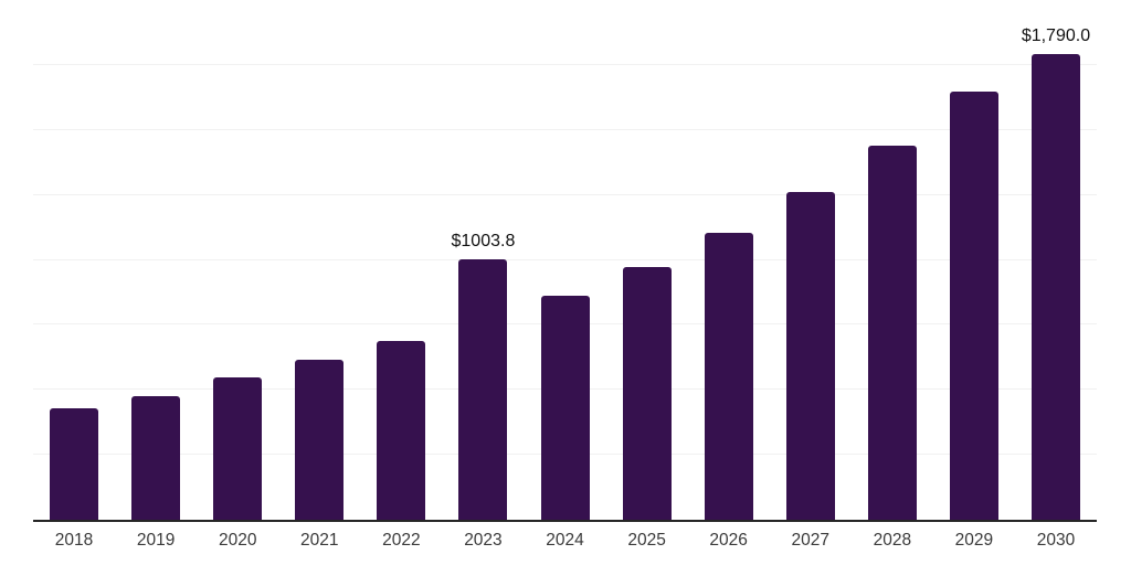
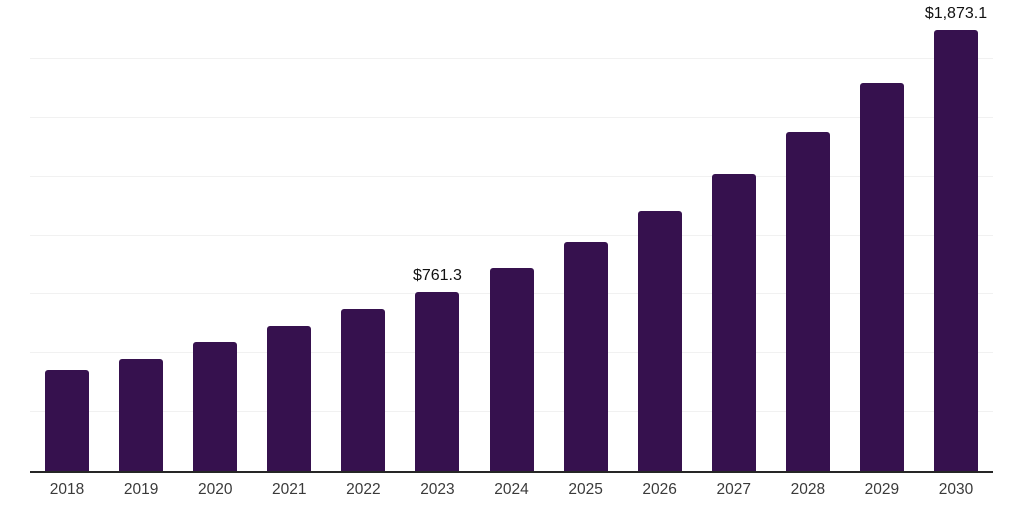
2023: $1003.8 -> $761.3
2030: $1,790.0 -> $1,873.1
